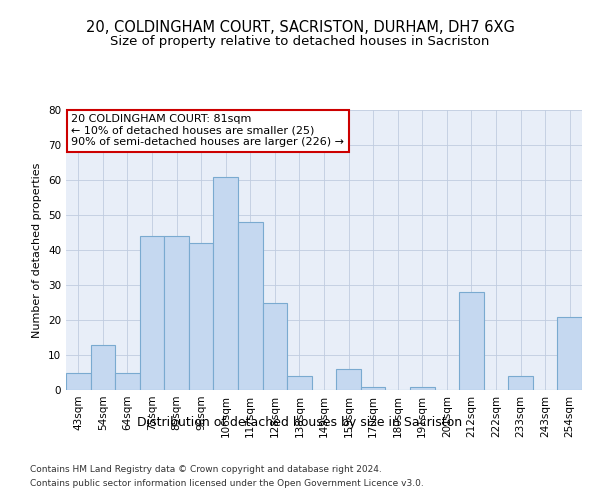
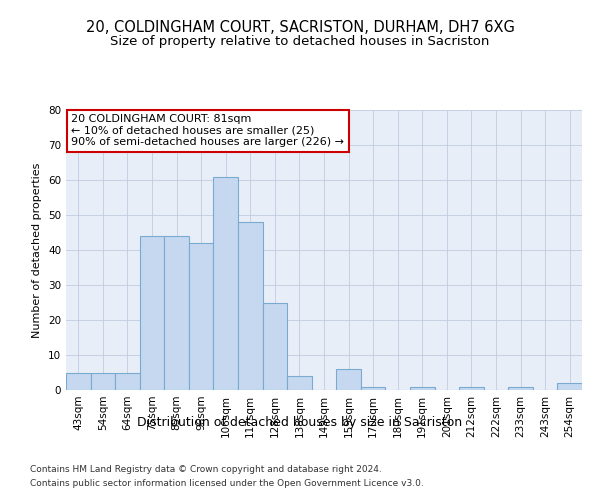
54sqm: 13 -> 5
212sqm: 28 -> 1
233sqm: 4 -> 1
254sqm: 21 -> 2
